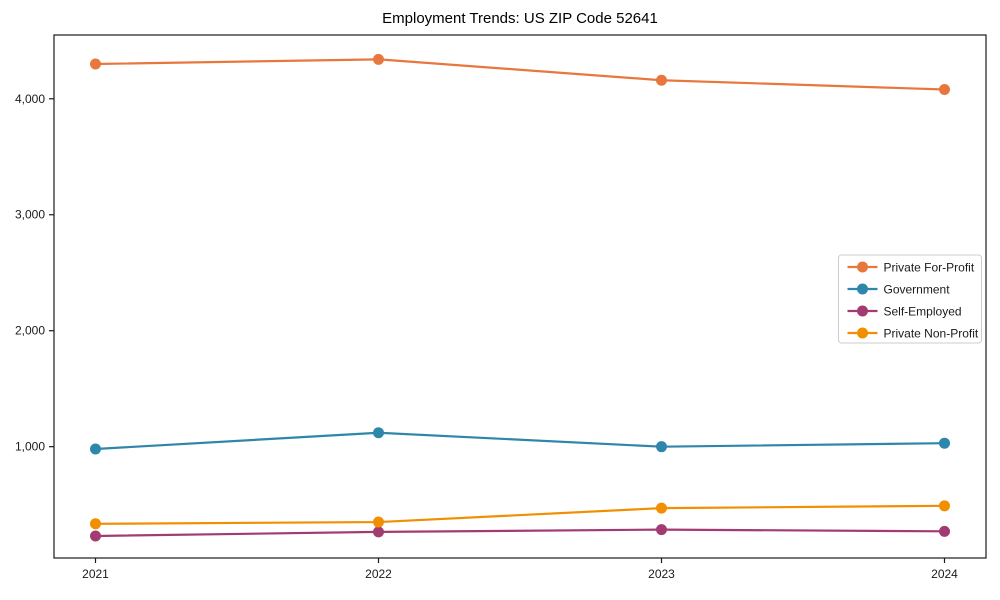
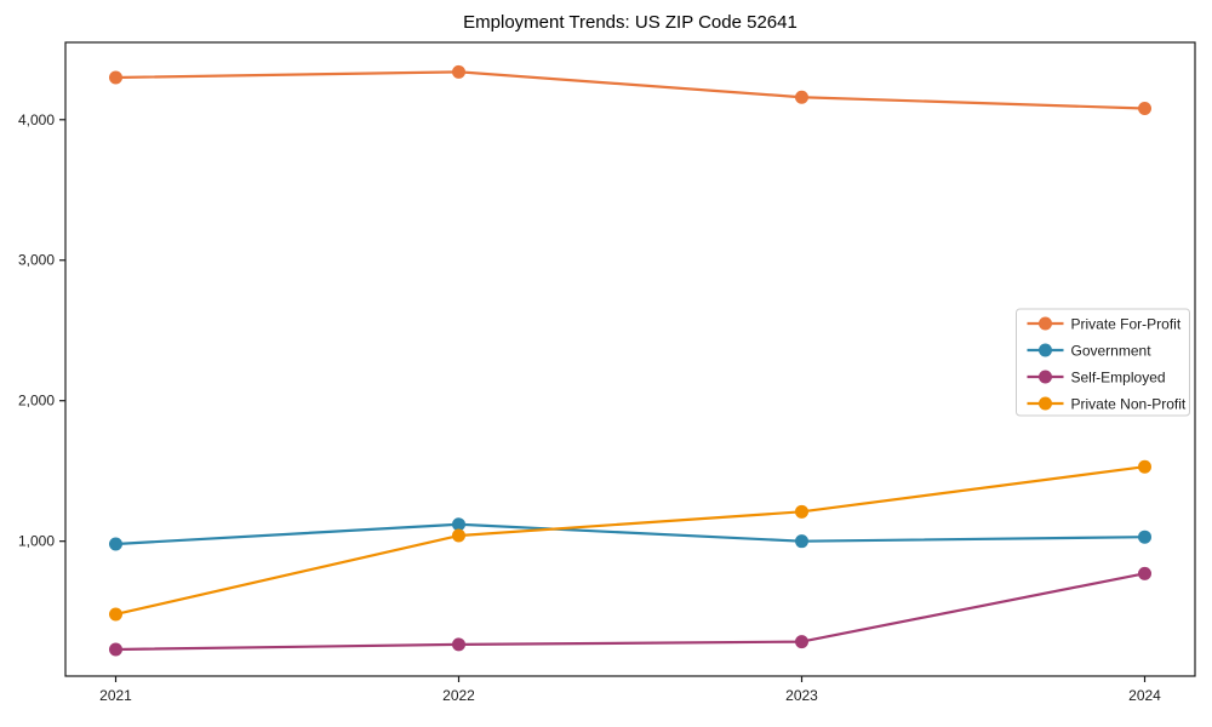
Private Non-Profit/2021: 340 -> 480
Private Non-Profit/2022: 350 -> 1040
Private Non-Profit/2023: 470 -> 1210
Self-Employed/2024: 270 -> 770
Private Non-Profit/2024: 490 -> 1530
